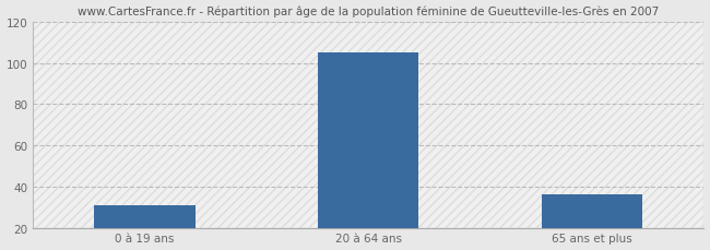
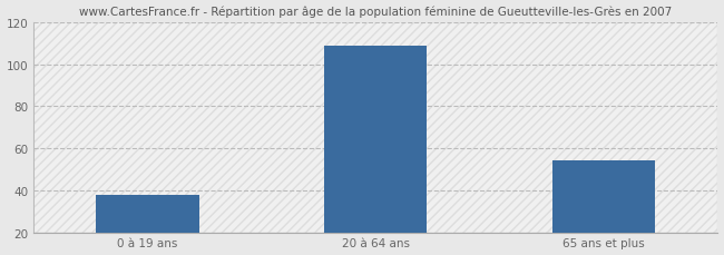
0 à 19 ans: 31 -> 38
20 à 64 ans: 105 -> 109
65 ans et plus: 36 -> 54
